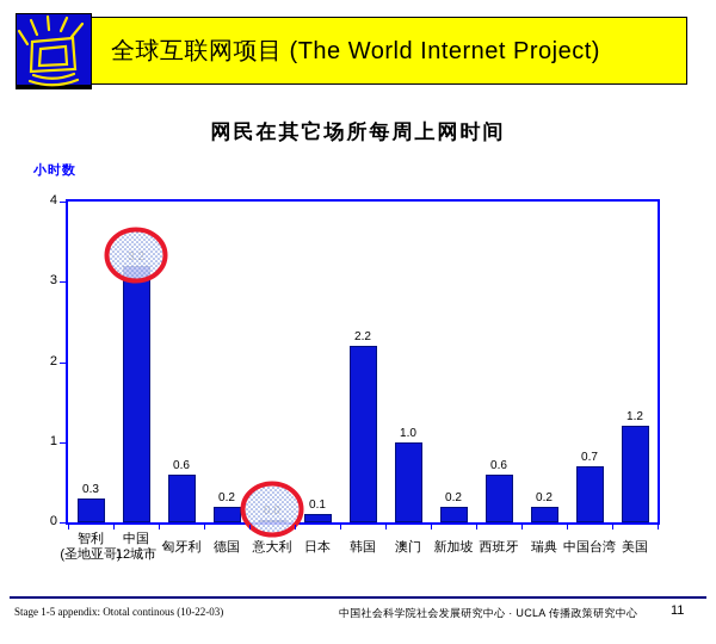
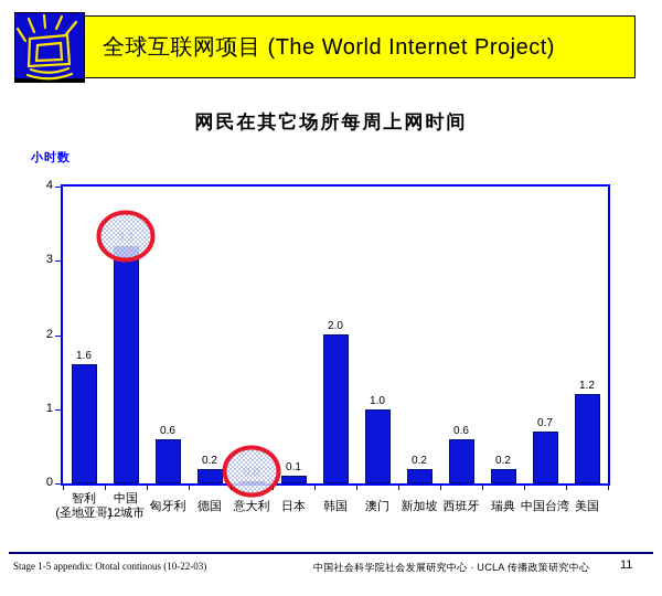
智利 (圣地亚哥): 0.3 -> 1.6
韩国: 2.2 -> 2.0
